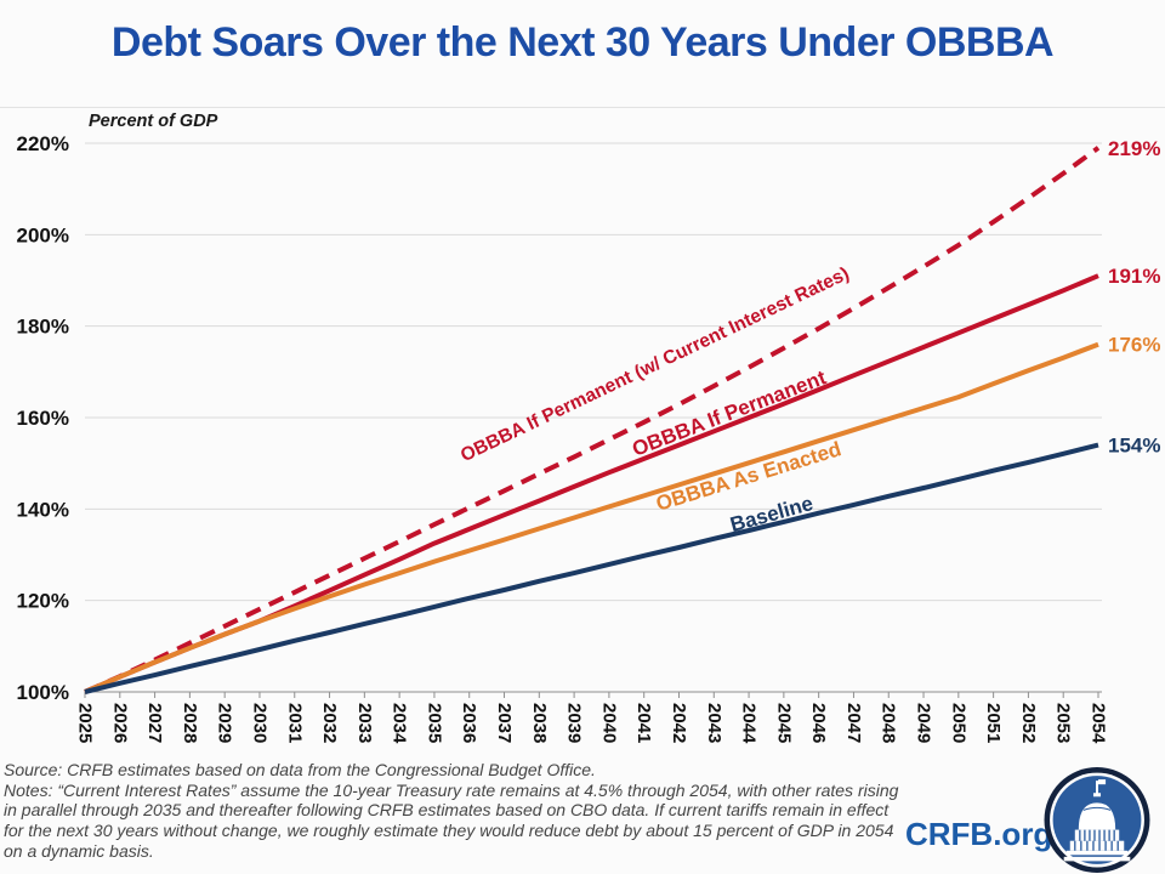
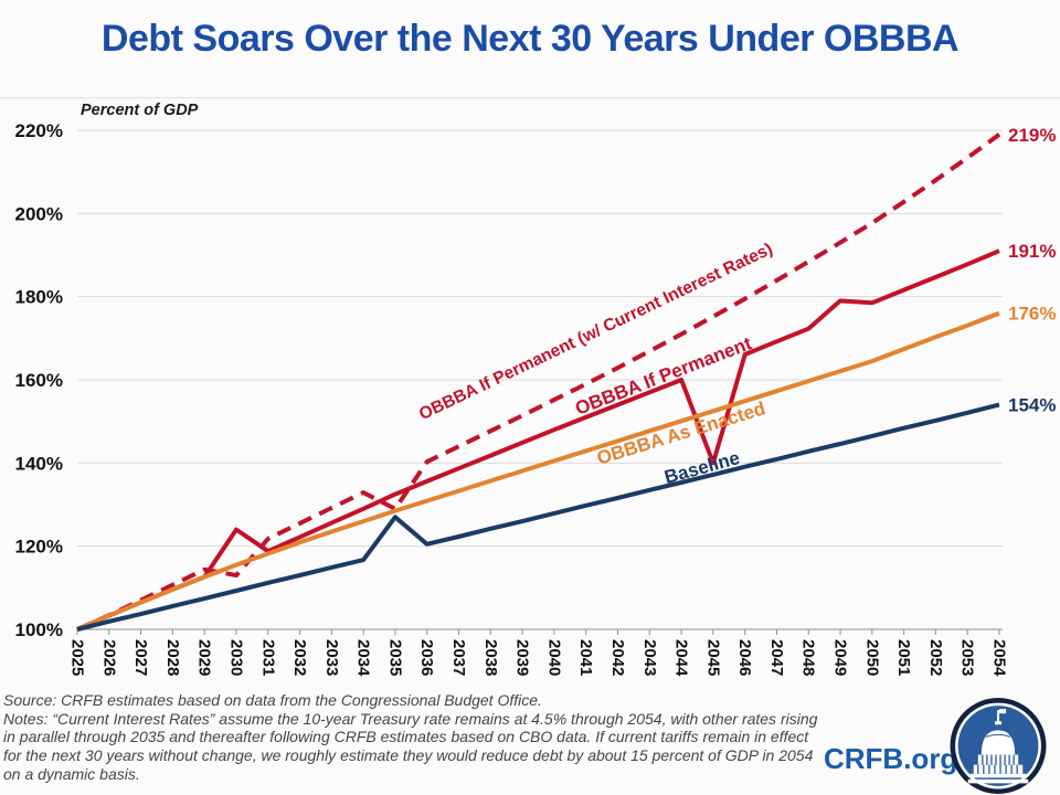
OBBBA If Permanent (w/ Current Interest Rates)/2030: 118% -> 113%
OBBBA If Permanent/2030: 116% -> 124%
OBBBA If Permanent (w/ Current Interest Rates)/2035: 137% -> 129%
Baseline/2035: 119% -> 127%
OBBBA If Permanent/2045: 163% -> 140%
OBBBA If Permanent/2049: 175% -> 179%
